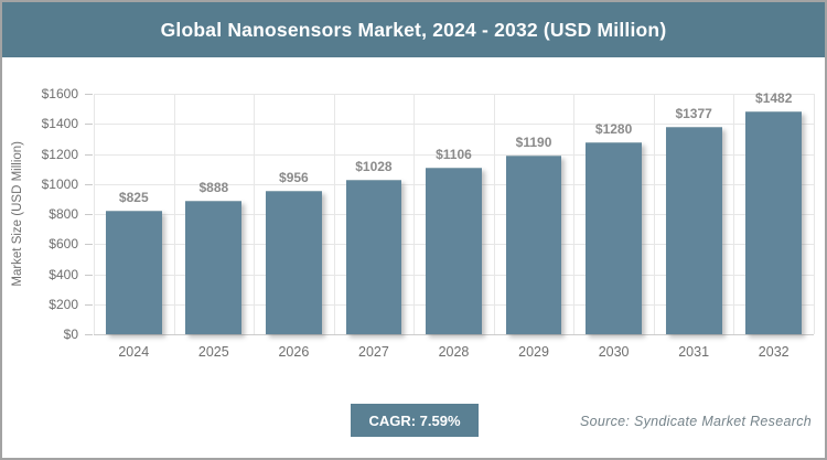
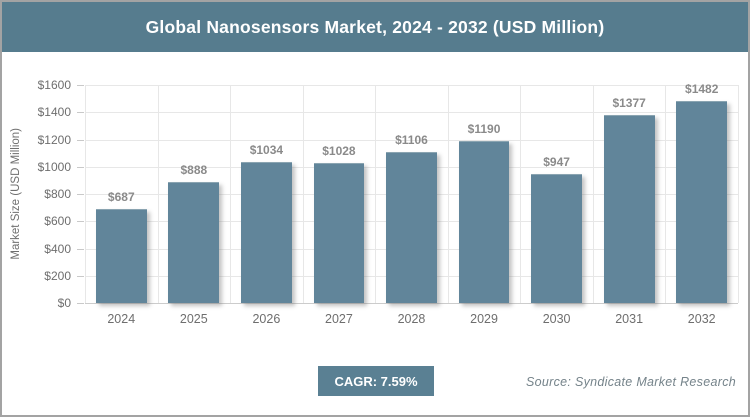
2024: $825 -> $687
2026: $956 -> $1034
2030: $1280 -> $947
